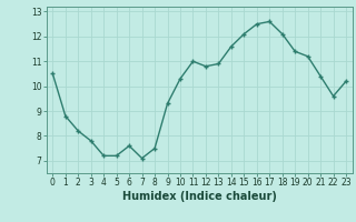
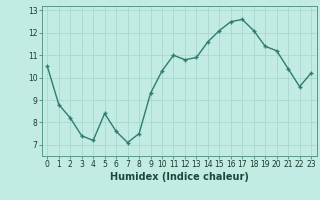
3: 7.8 -> 7.4
5: 7.2 -> 8.4
